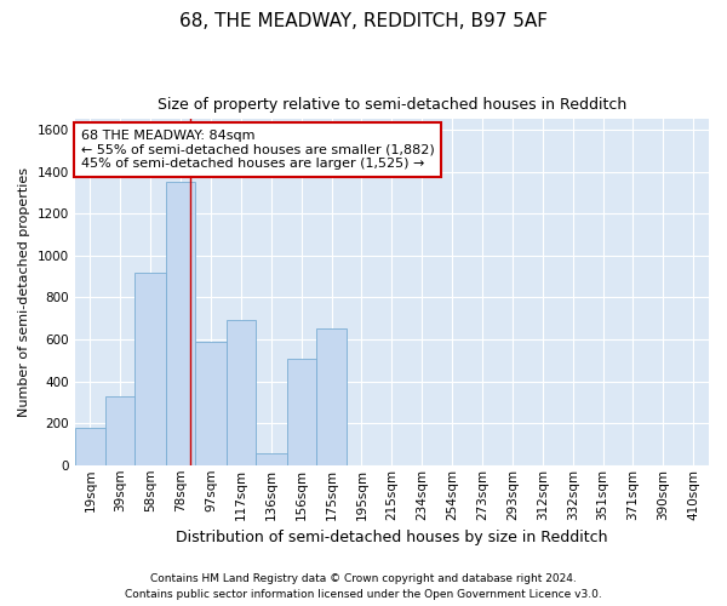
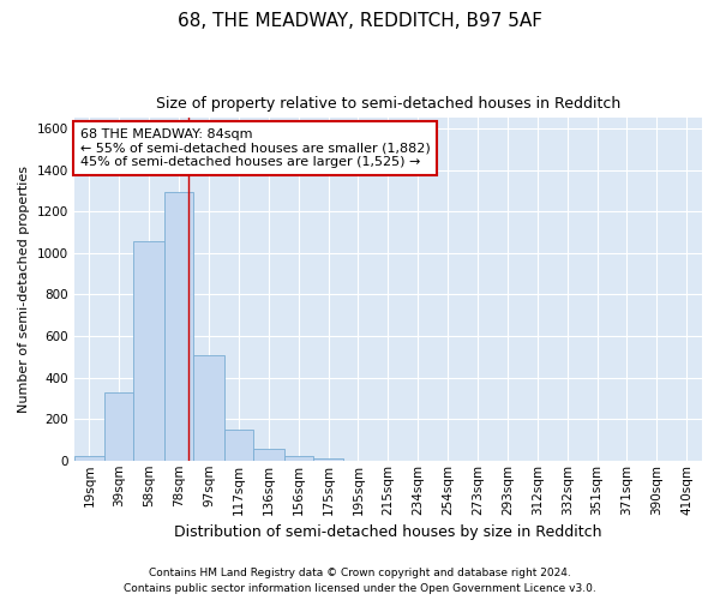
19sqm: 180 -> 20
58sqm: 920 -> 1060
78sqm: 1350 -> 1300
97sqm: 590 -> 510
117sqm: 690 -> 150
156sqm: 510 -> 20
175sqm: 650 -> 10
